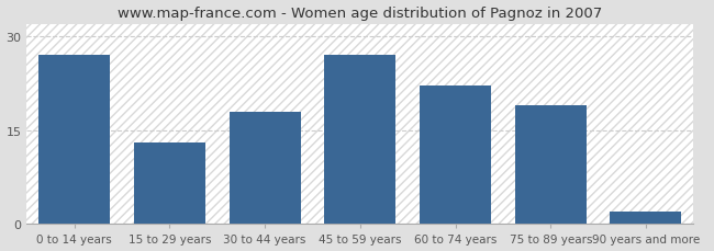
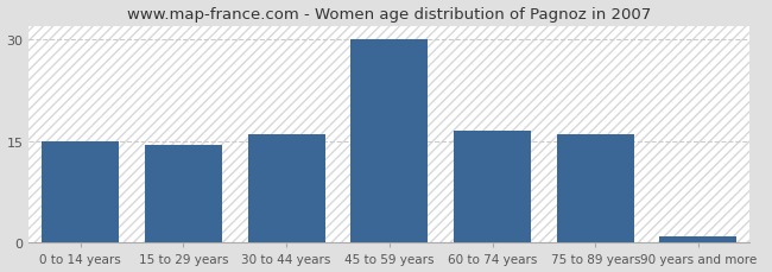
0 to 14 years: 27.0 -> 15.0
15 to 29 years: 13.0 -> 14.5
30 to 44 years: 18.0 -> 16.0
45 to 59 years: 27.0 -> 30.0
60 to 74 years: 22.2 -> 16.5
75 to 89 years: 19.0 -> 16.0
90 years and more: 2.0 -> 1.0
